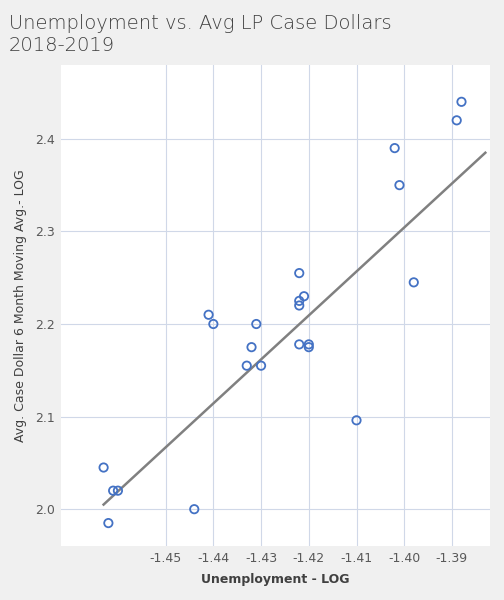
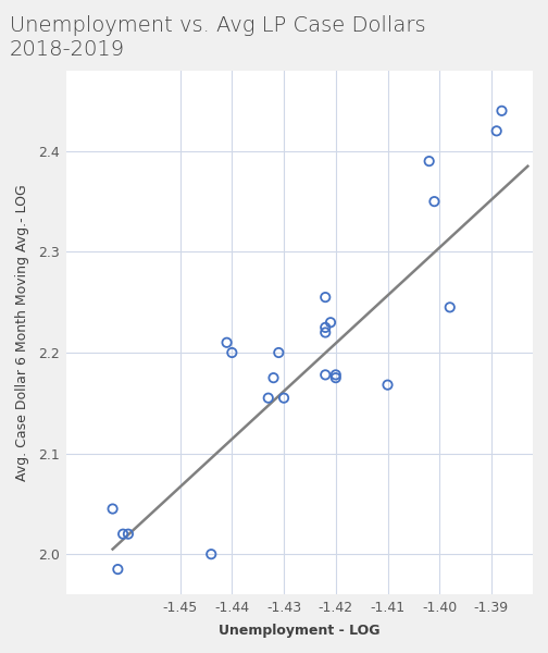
-1.41: 2.096 -> 2.168
